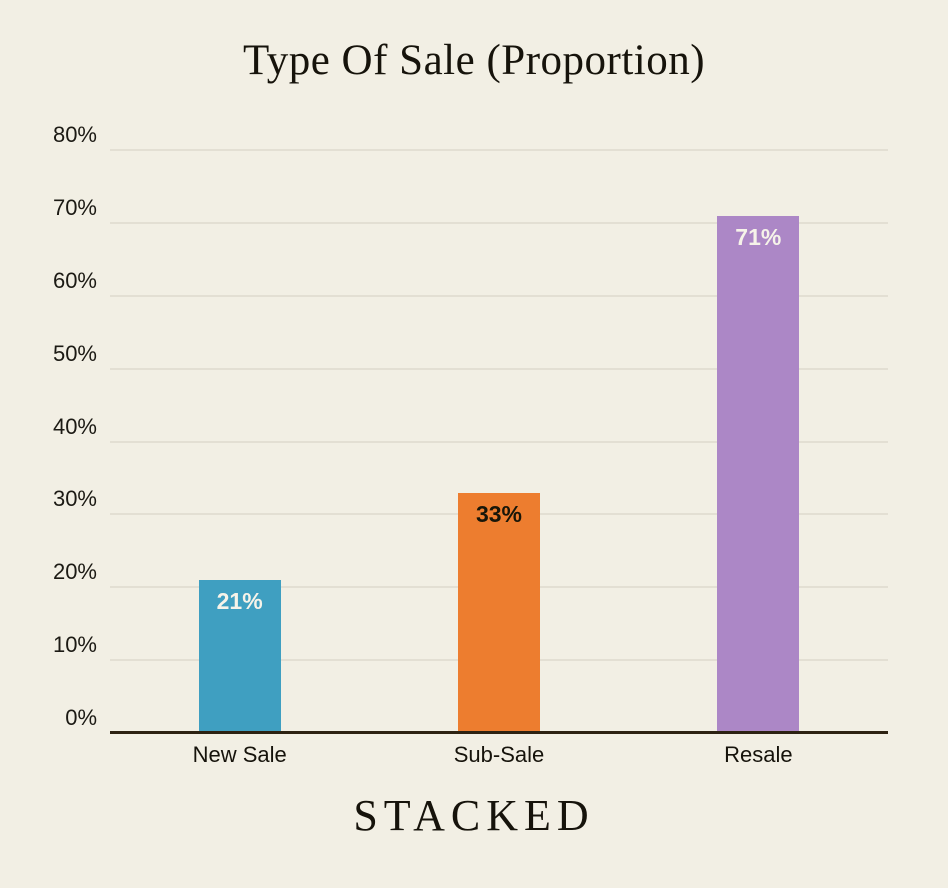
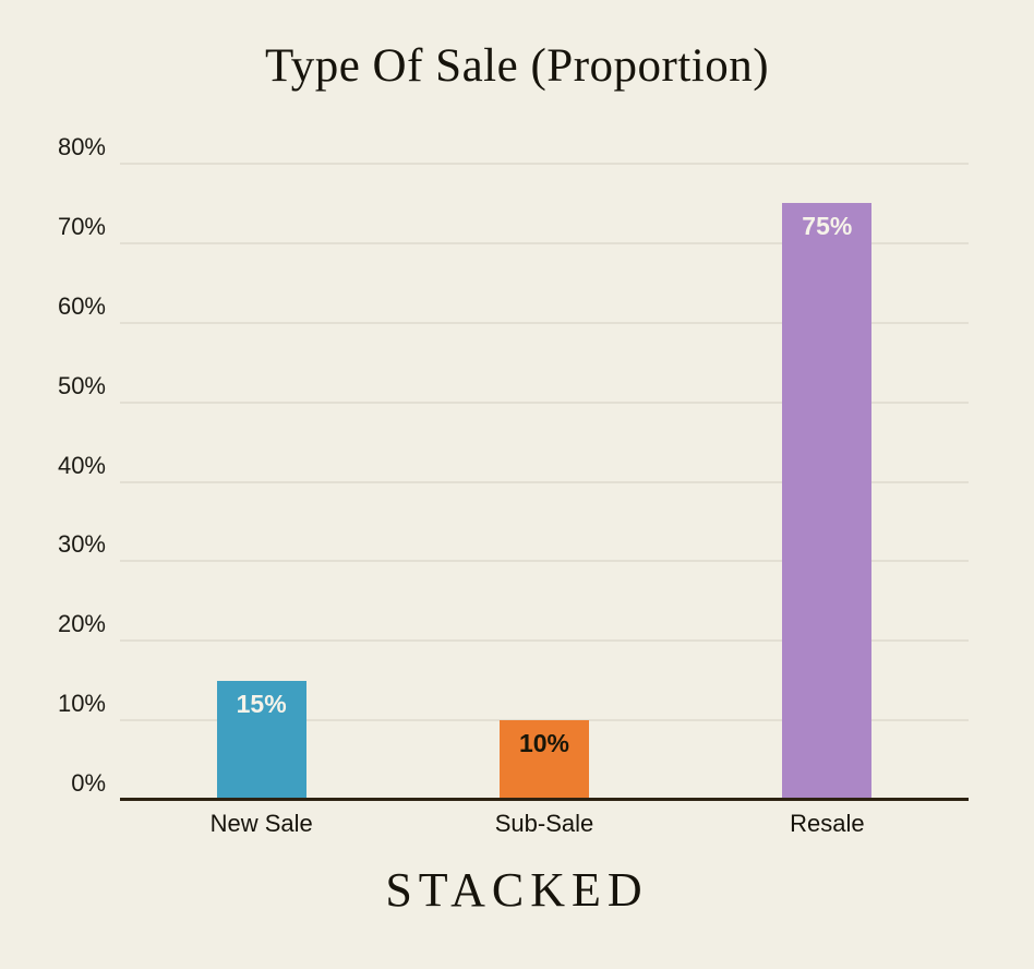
New Sale: 21% -> 15%
Sub-Sale: 33% -> 10%
Resale: 71% -> 75%
